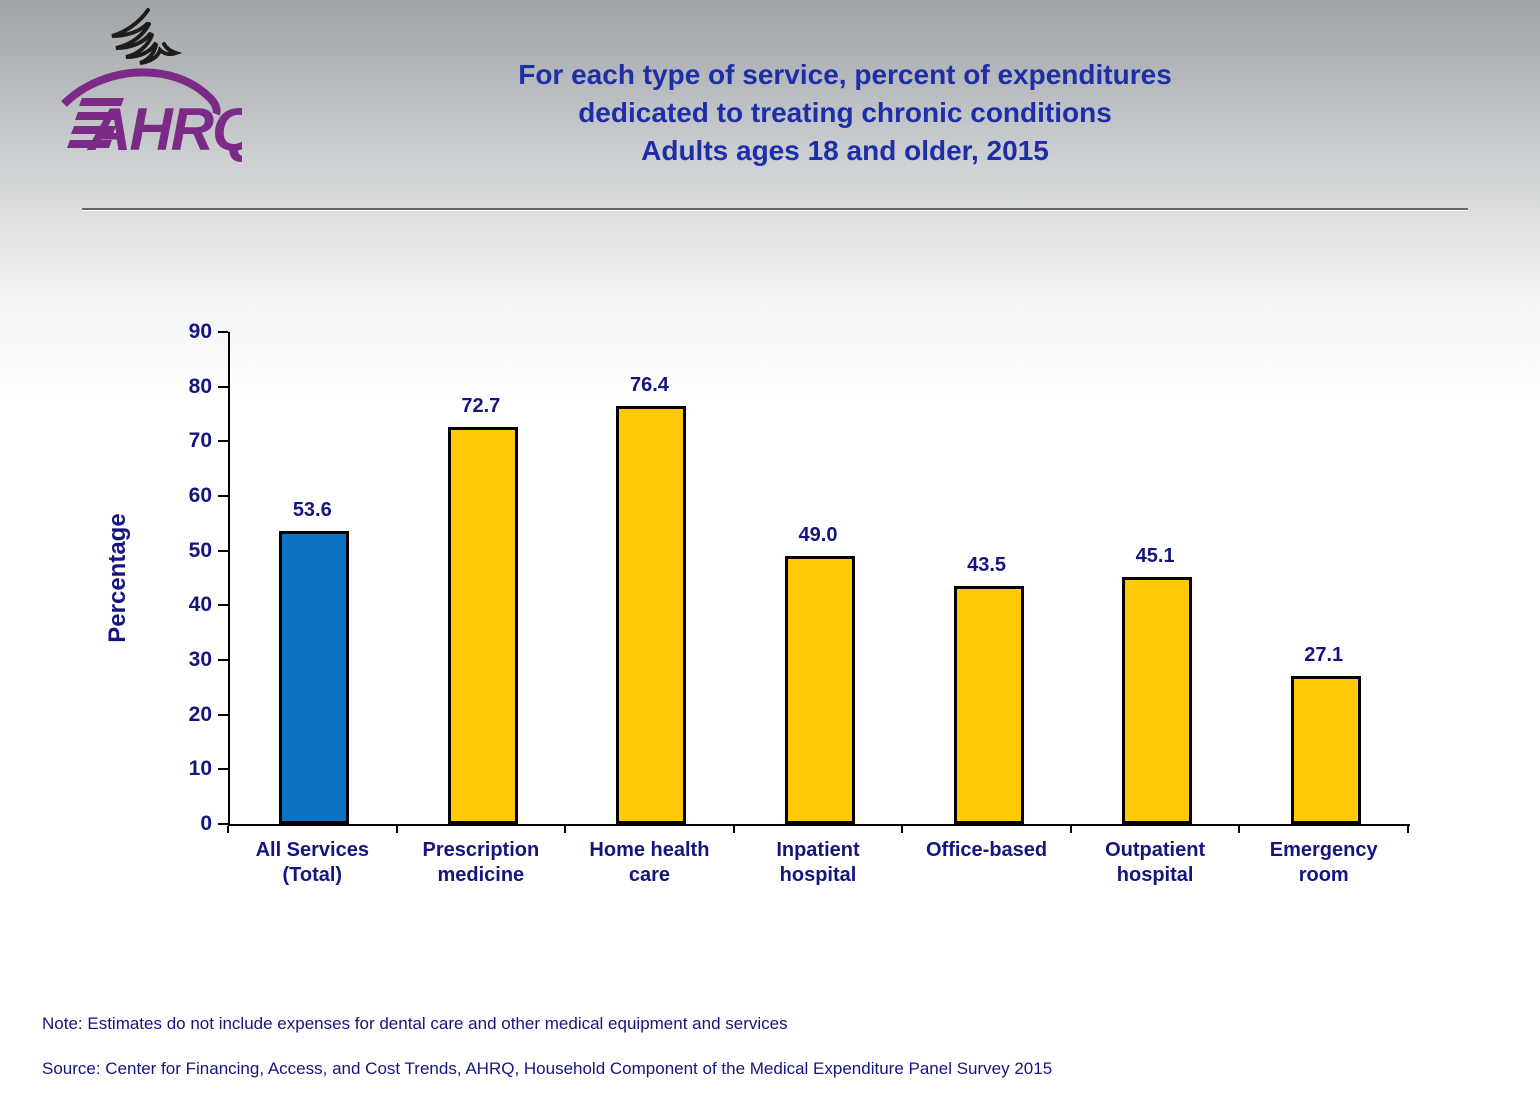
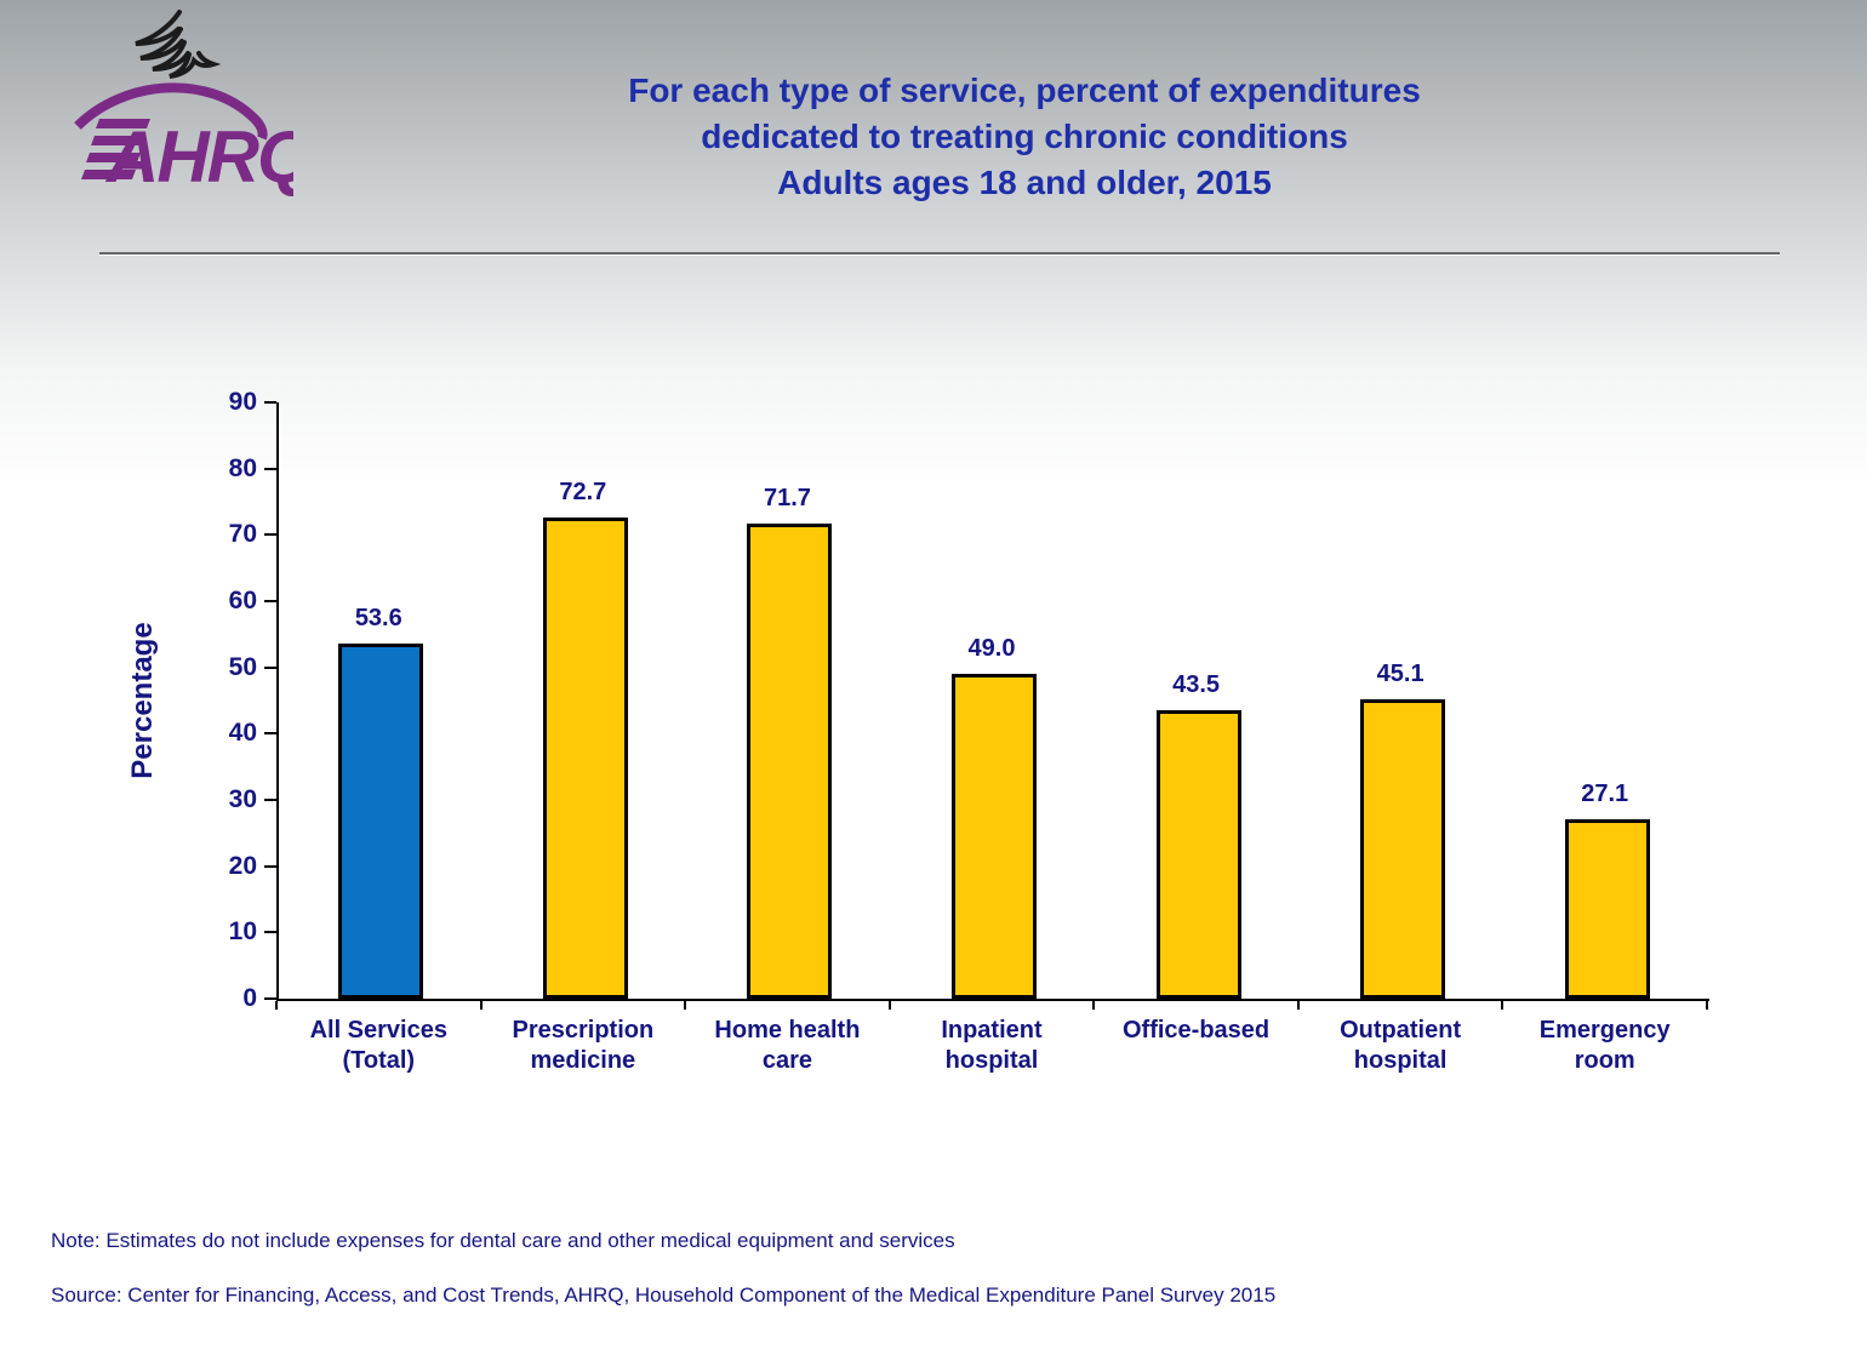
Home health care: 76.4 -> 71.7
